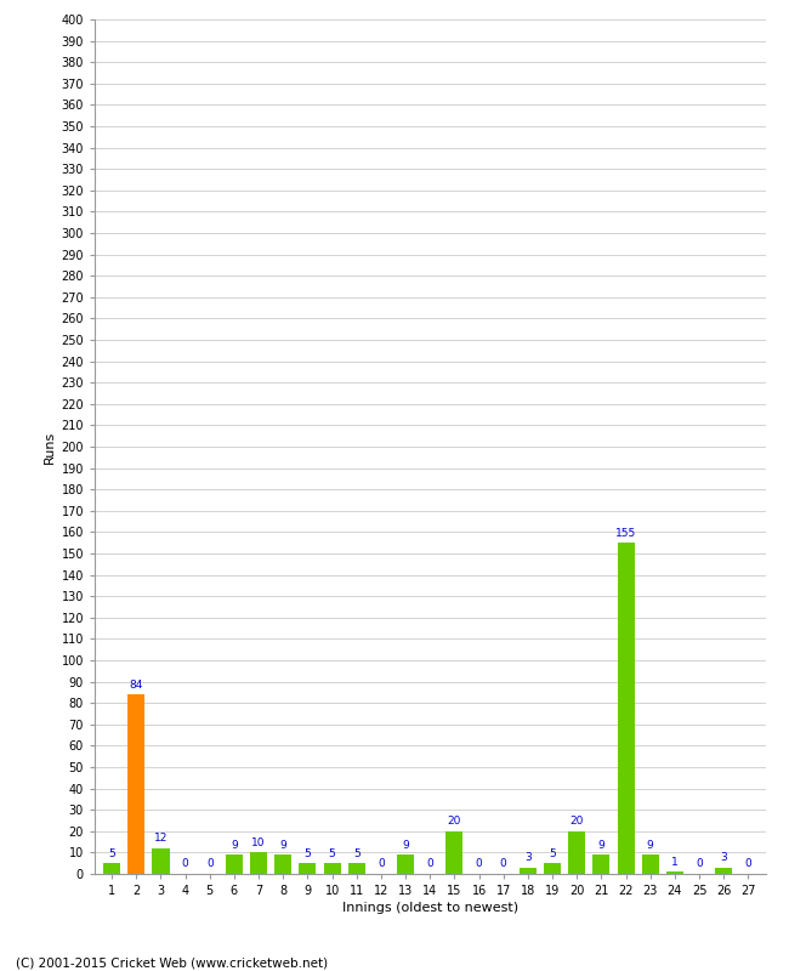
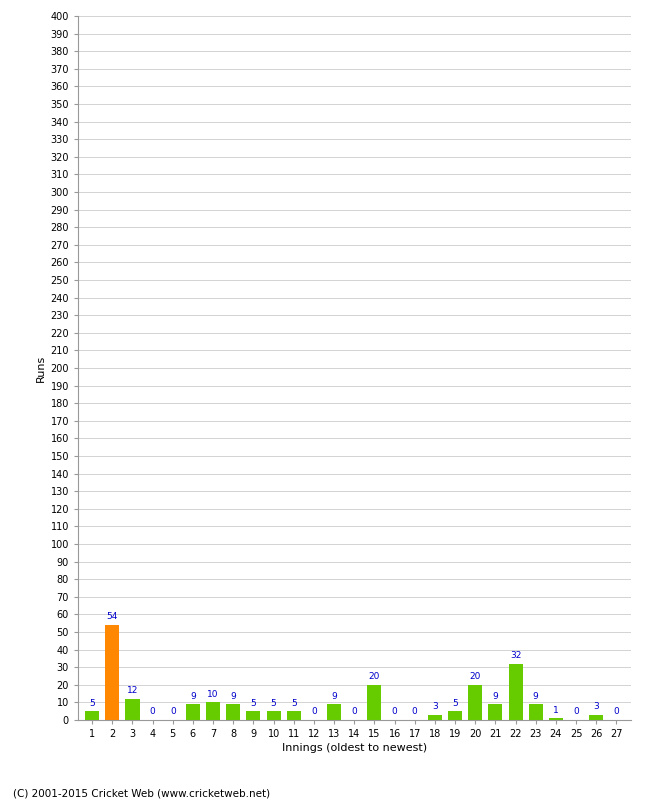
2: 84 -> 54
22: 155 -> 32
